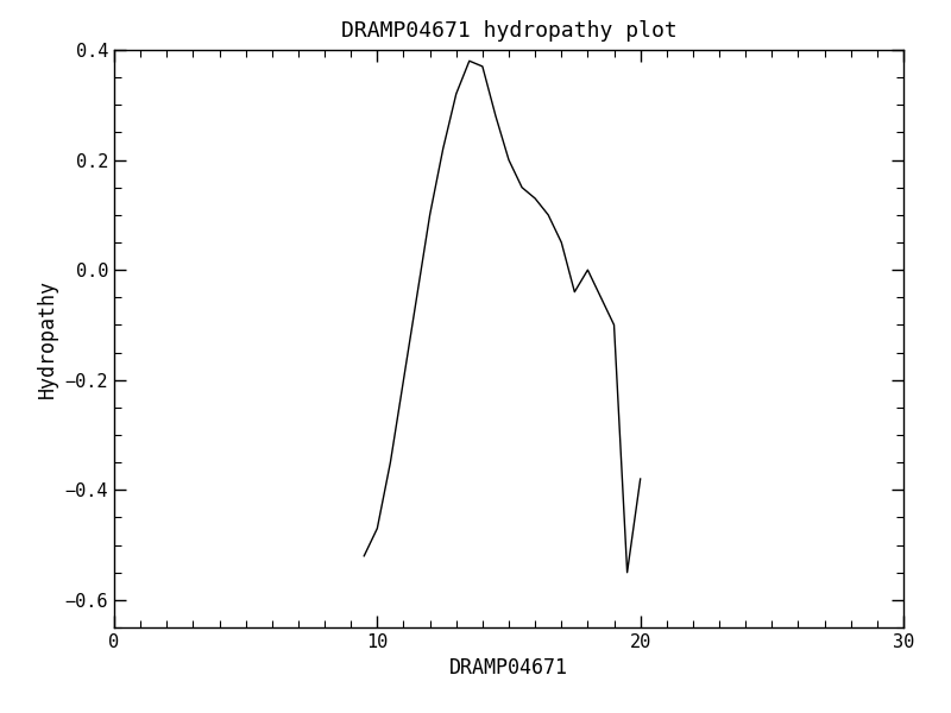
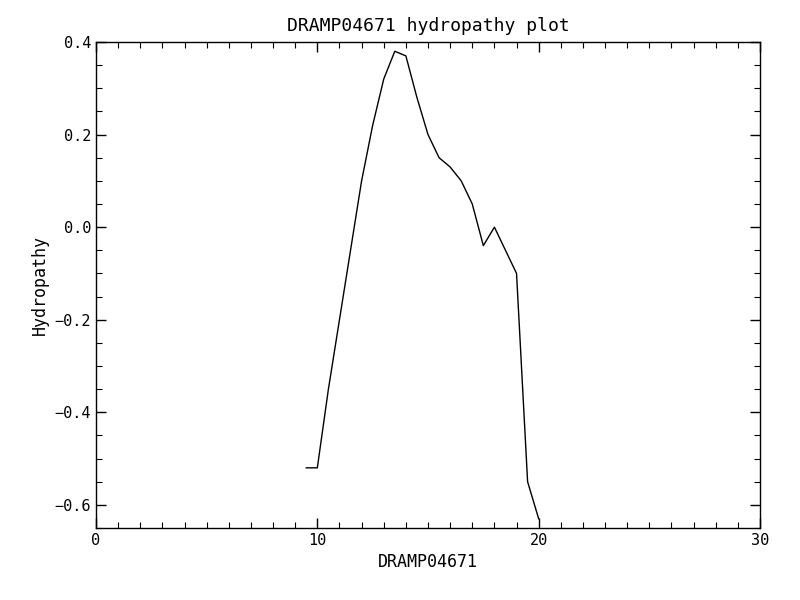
10: -0.47 -> -0.52
20: -0.38 -> -0.63
